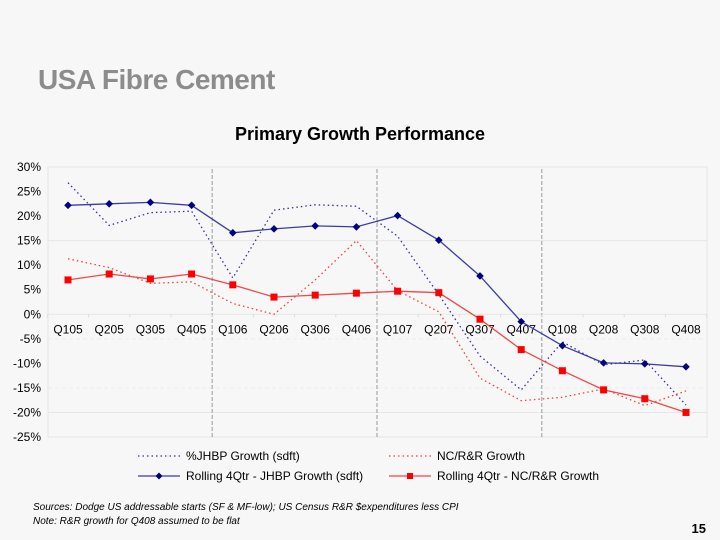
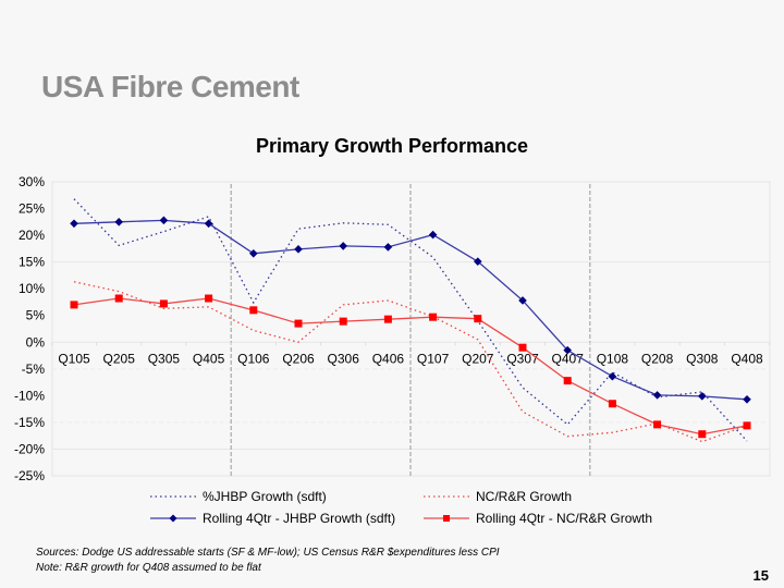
%JHBP Growth (sdft)/Q405: 21% -> 24%
NC/R&R Growth/Q406: 15% -> 8%
Rolling 4Qtr - NC/R&R Growth/Q408: -20% -> -16%
